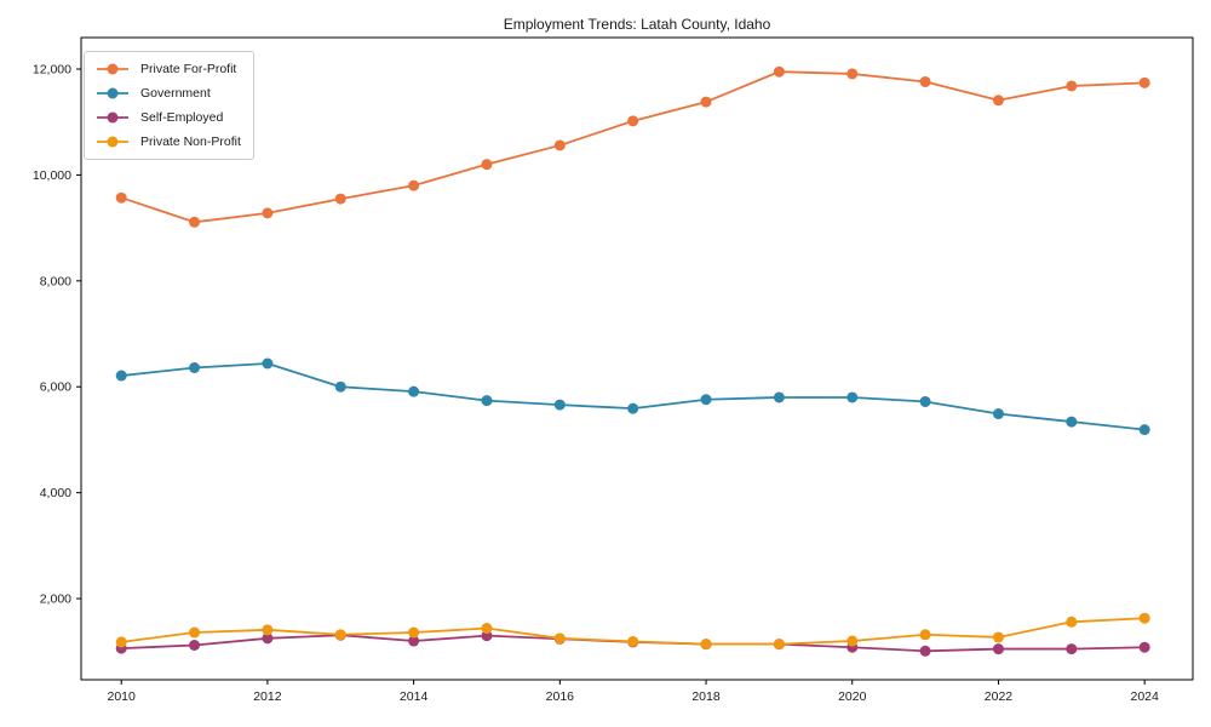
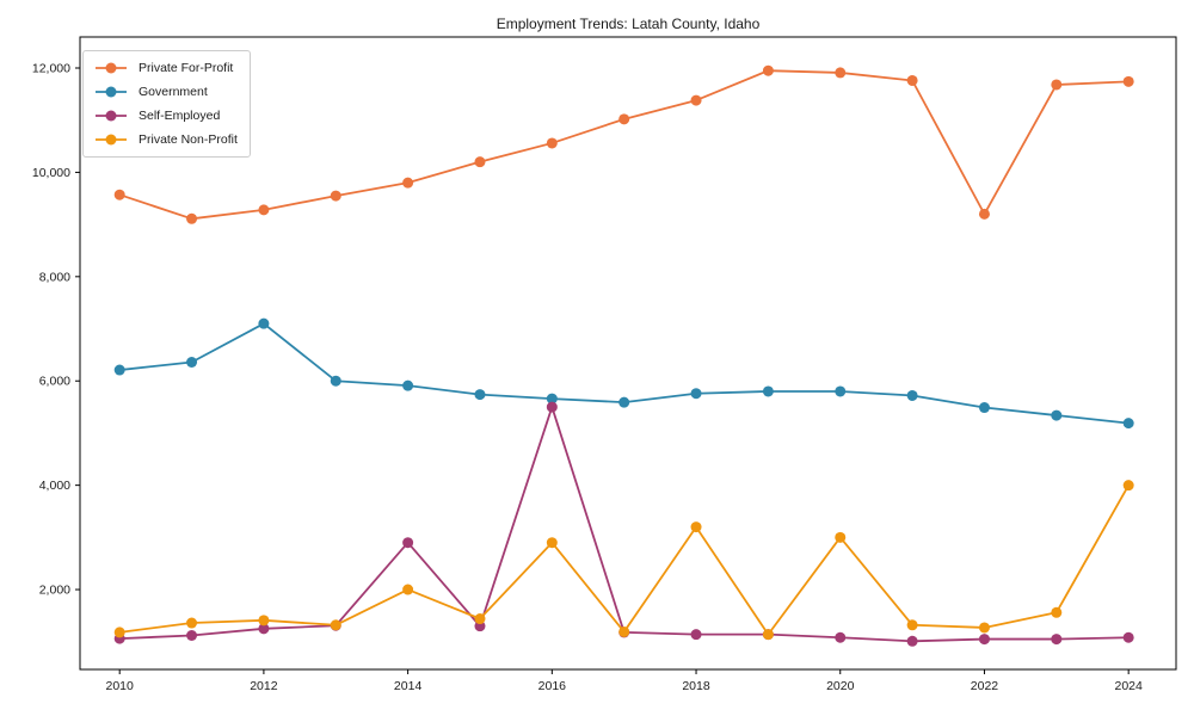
Government/2012: 6400 -> 7100
Self-Employed/2014: 1200 -> 2900
Private Non-Profit/2014: 1400 -> 2000
Self-Employed/2016: 1200 -> 5500
Private Non-Profit/2016: 1200 -> 2900
Private Non-Profit/2018: 1100 -> 3200
Private Non-Profit/2020: 1200 -> 3000
Private For-Profit/2022: 11400 -> 9200
Private Non-Profit/2024: 1600 -> 4000
